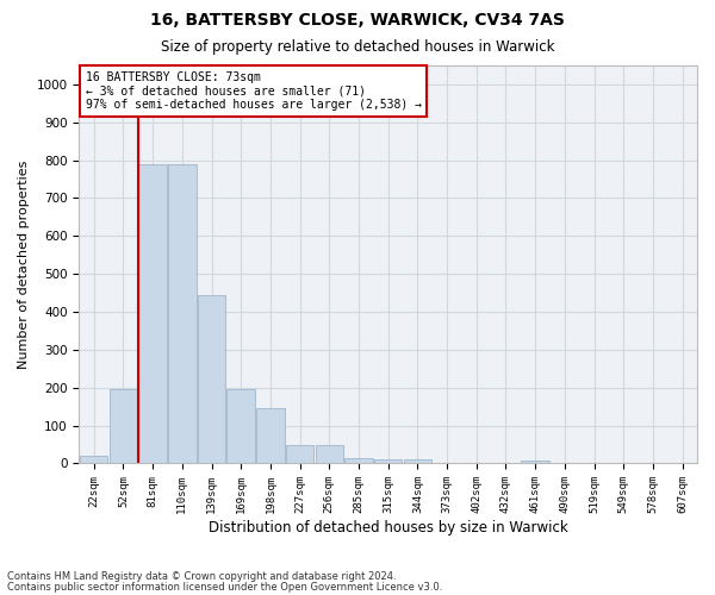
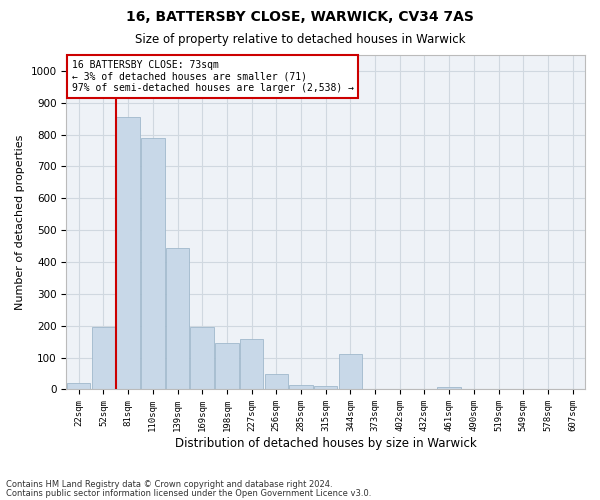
81sqm: 790 -> 855
227sqm: 50 -> 160
344sqm: 10 -> 110
